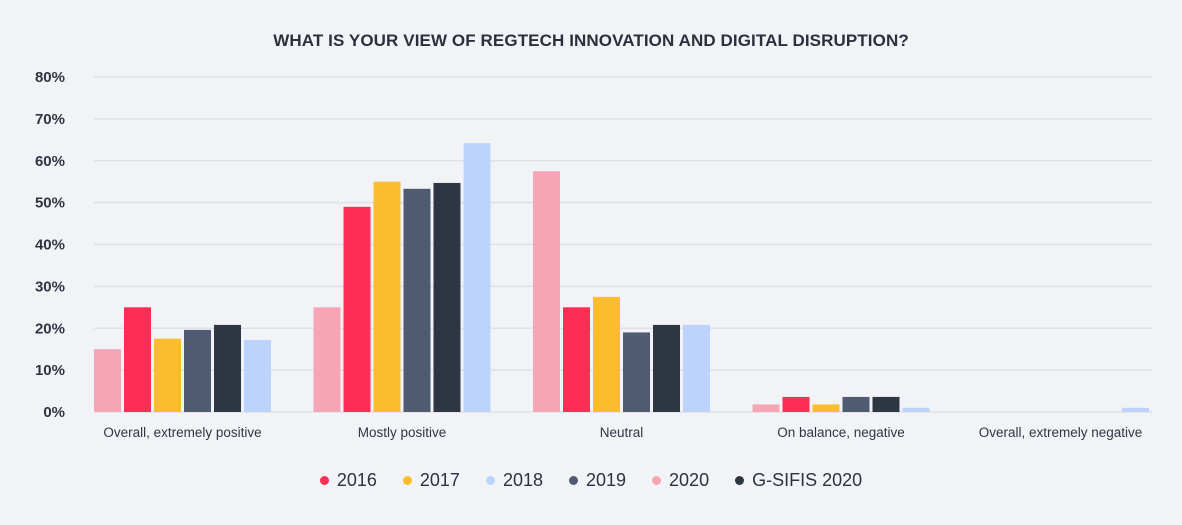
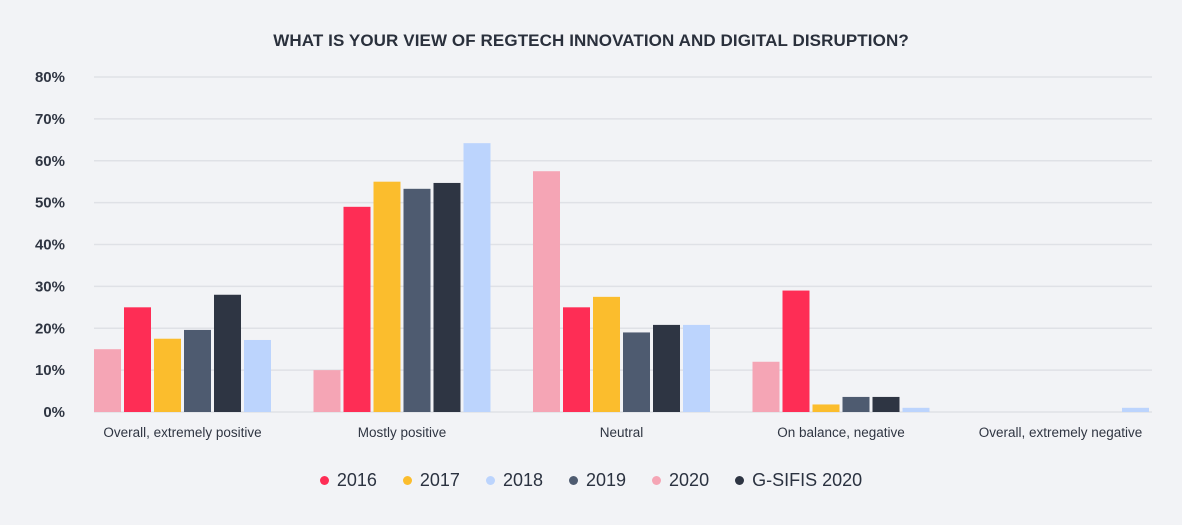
G-SIFIS 2020/Overall, extremely positive: 21% -> 28%
2020/Mostly positive: 25% -> 10%
2016/On balance, negative: 4% -> 29%
2020/On balance, negative: 2% -> 12%
